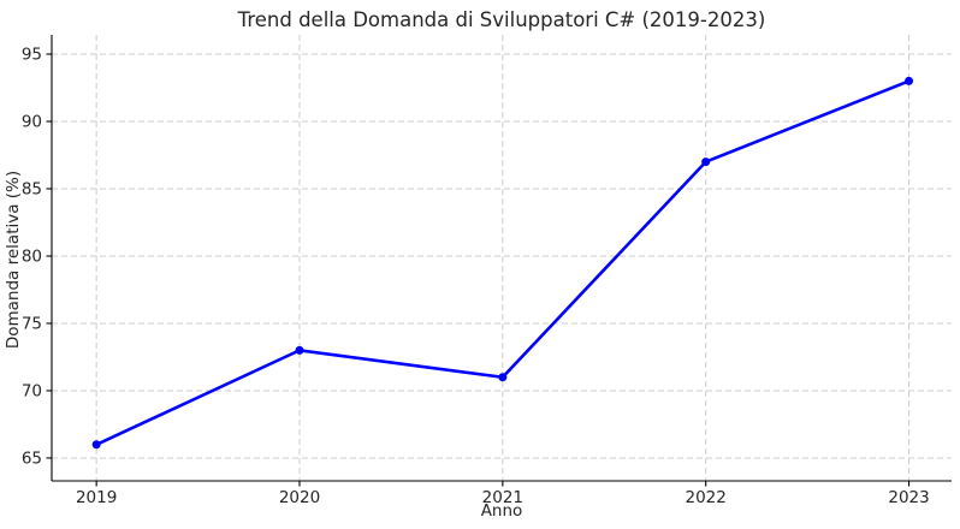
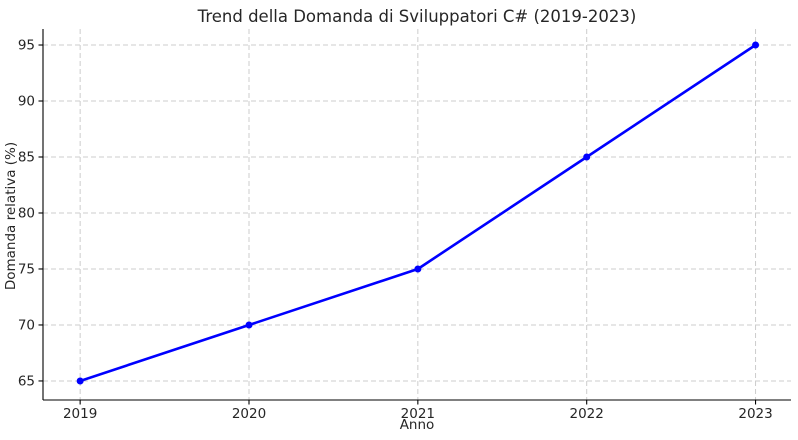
2019: 66 -> 65
2020: 73 -> 70
2021: 71 -> 75
2022: 87 -> 85
2023: 93 -> 95
